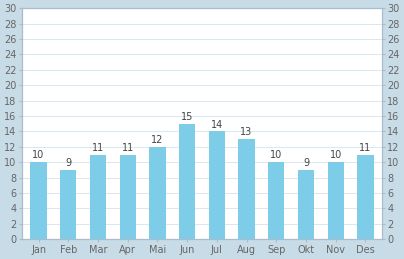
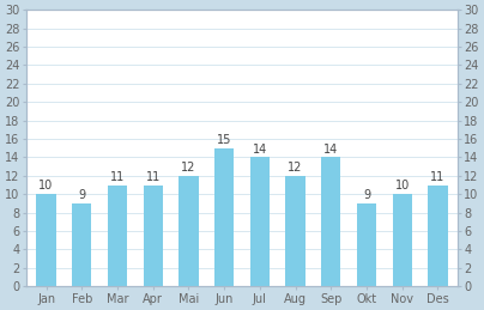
Aug: 13 -> 12
Sep: 10 -> 14
